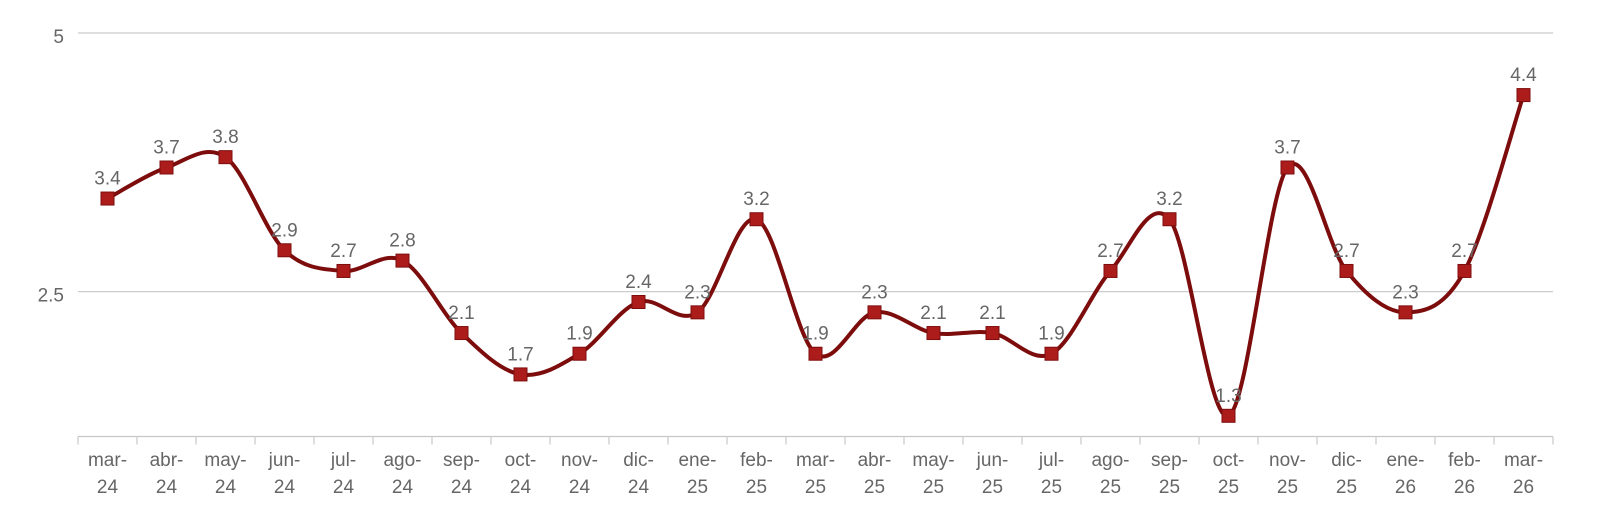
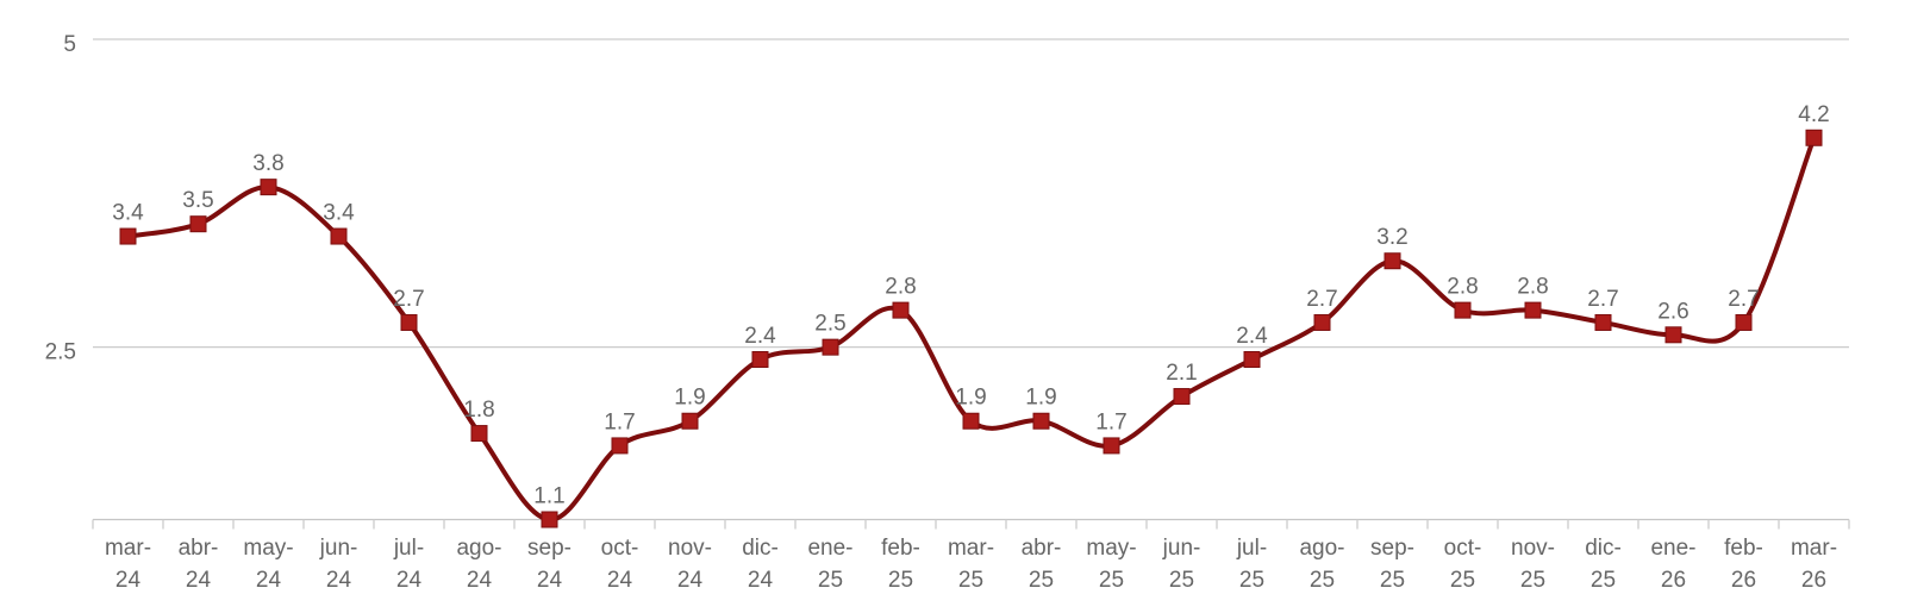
abr-24: 3.7 -> 3.5
jun-24: 2.9 -> 3.4
ago-24: 2.8 -> 1.8
sep-24: 2.1 -> 1.1
ene-25: 2.3 -> 2.5
feb-25: 3.2 -> 2.8
abr-25: 2.3 -> 1.9
may-25: 2.1 -> 1.7
jul-25: 1.9 -> 2.4
oct-25: 1.3 -> 2.8
nov-25: 3.7 -> 2.8
ene-26: 2.3 -> 2.6
mar-26: 4.4 -> 4.2
